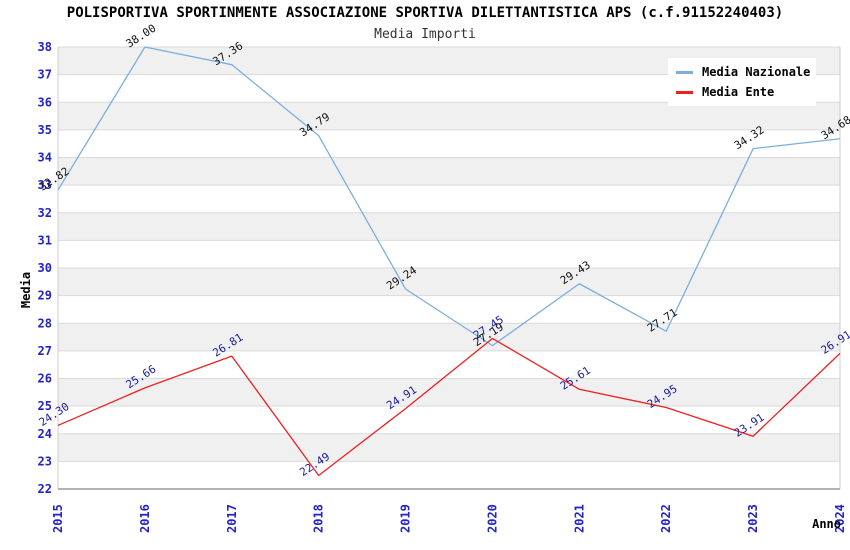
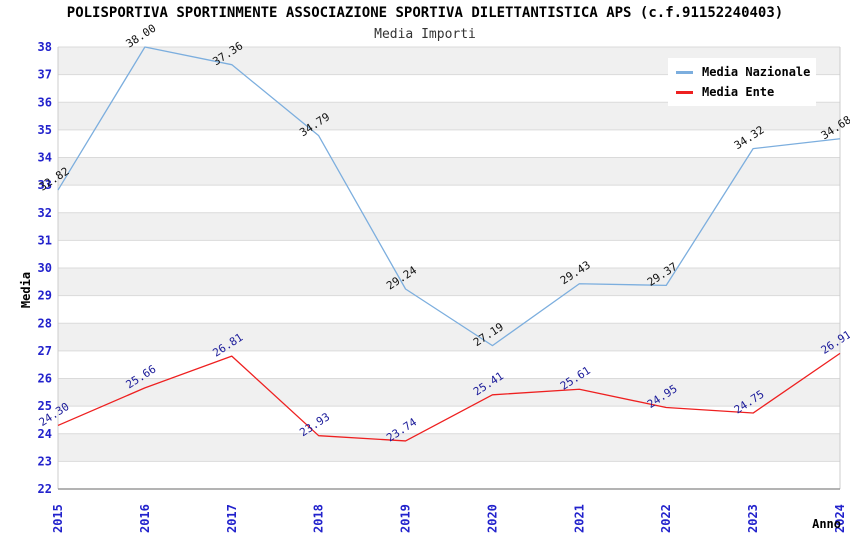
Media Ente/2018: 22.49 -> 23.93
Media Ente/2019: 24.91 -> 23.74
Media Ente/2020: 27.45 -> 25.41
Media Nazionale/2022: 27.71 -> 29.37
Media Ente/2023: 23.91 -> 24.75
